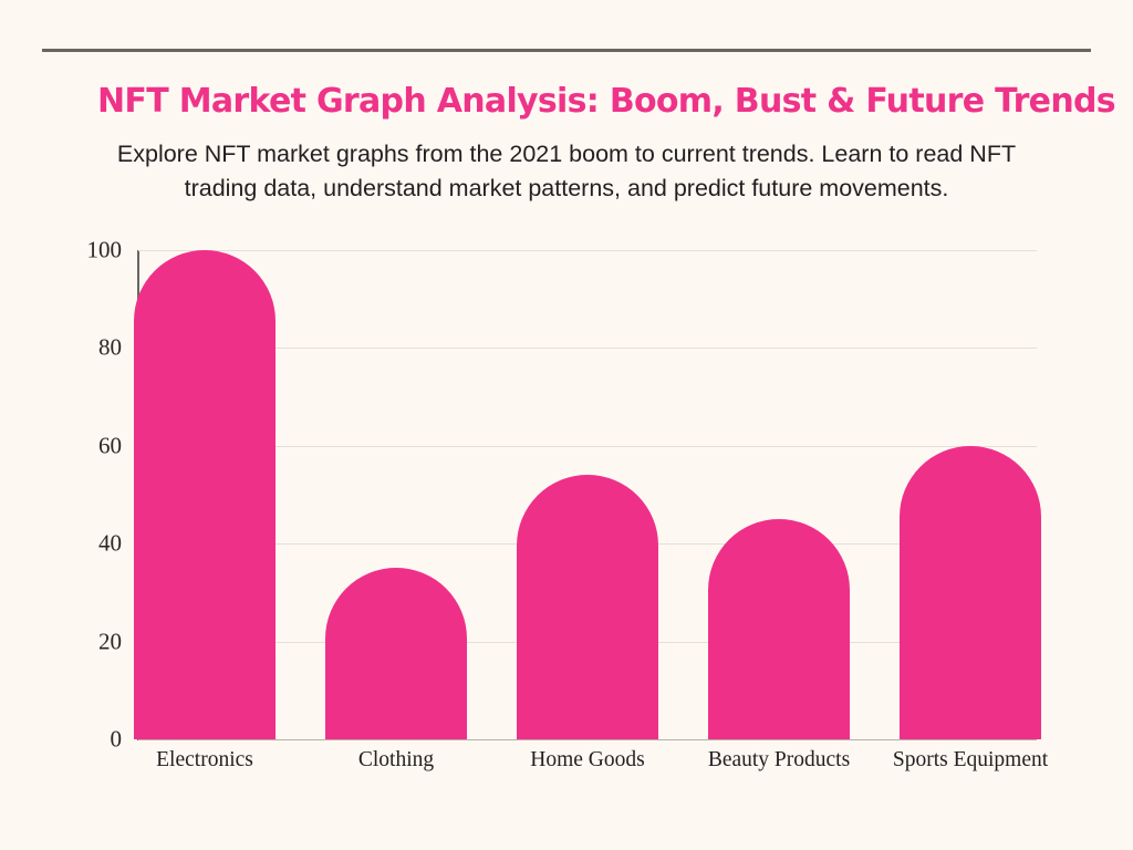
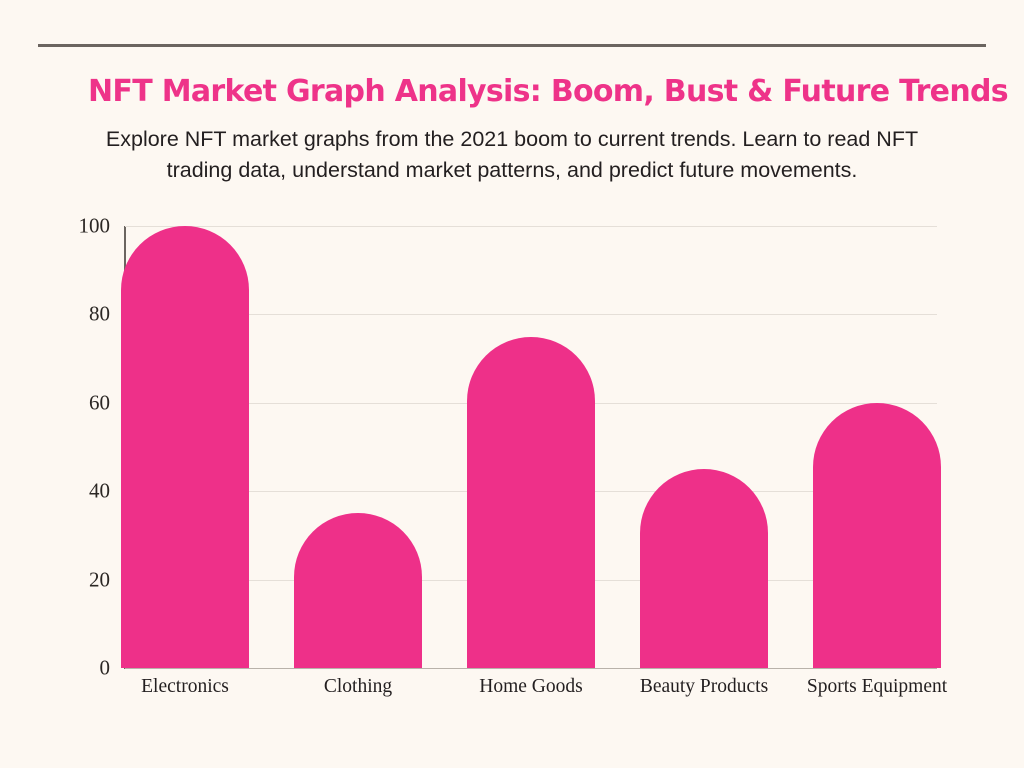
Home Goods: 54 -> 75
